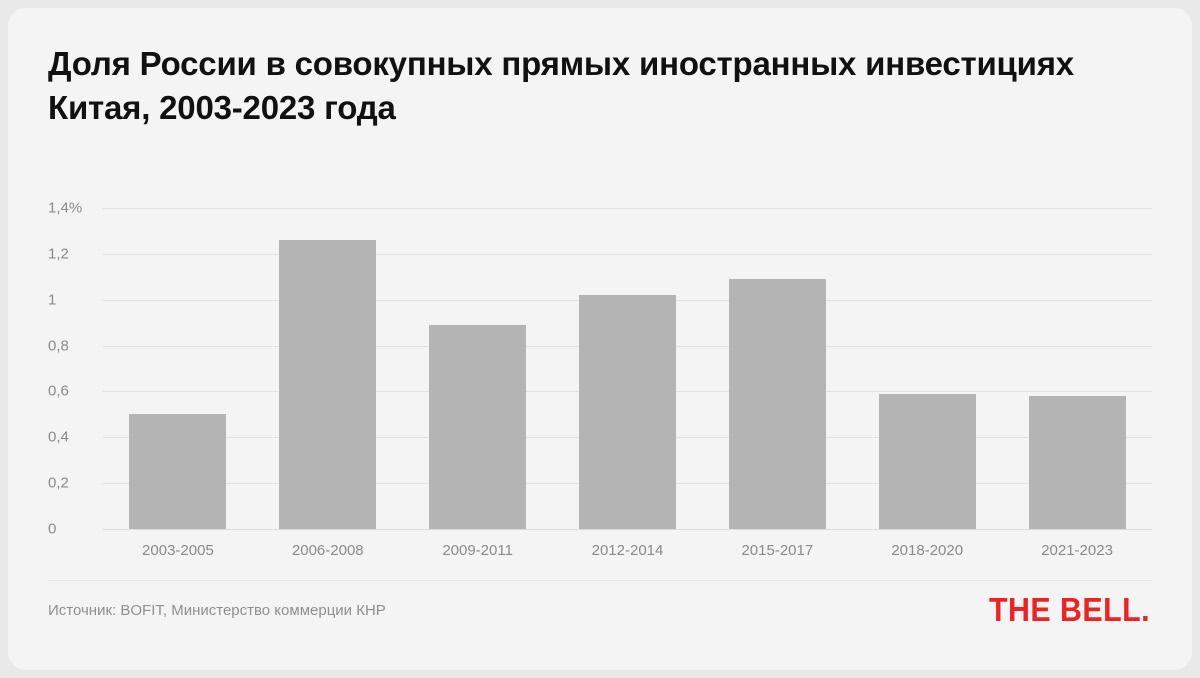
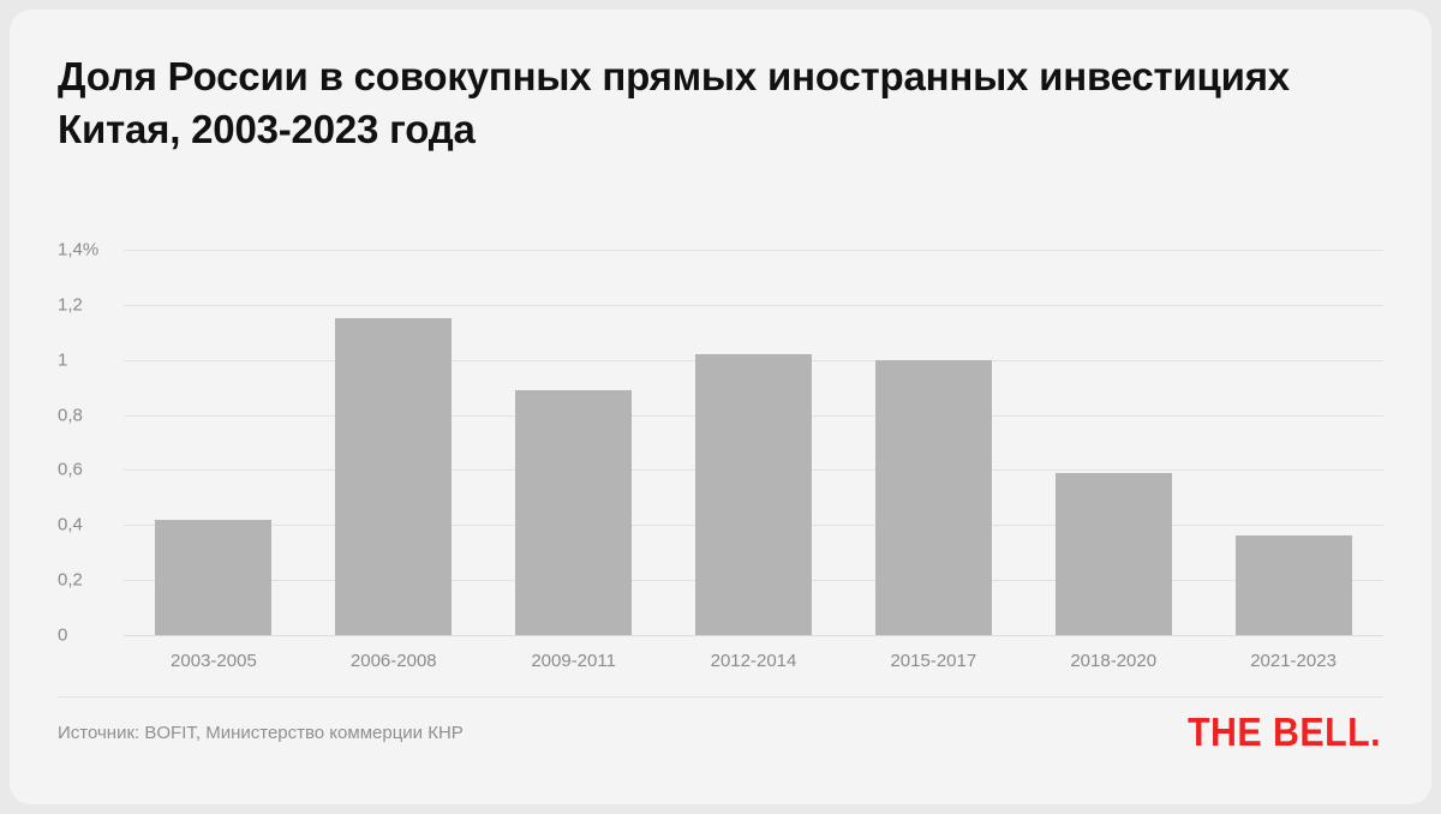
2003-2005: 0,50% -> 0,42%
2006-2008: 1,26% -> 1,15%
2015-2017: 1,09% -> 1,00%
2021-2023: 0,58% -> 0,36%
